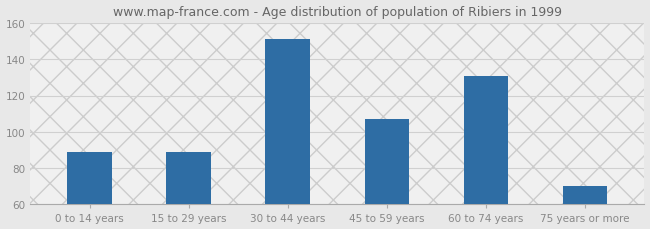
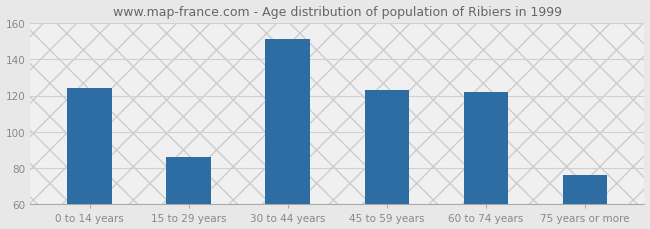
0 to 14 years: 89 -> 124
15 to 29 years: 89 -> 86
45 to 59 years: 107 -> 123
60 to 74 years: 131 -> 122
75 years or more: 70 -> 76
